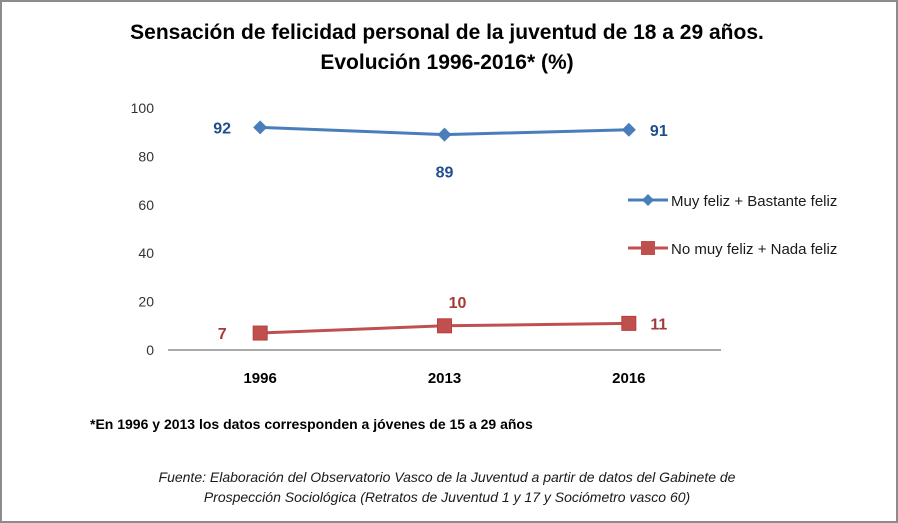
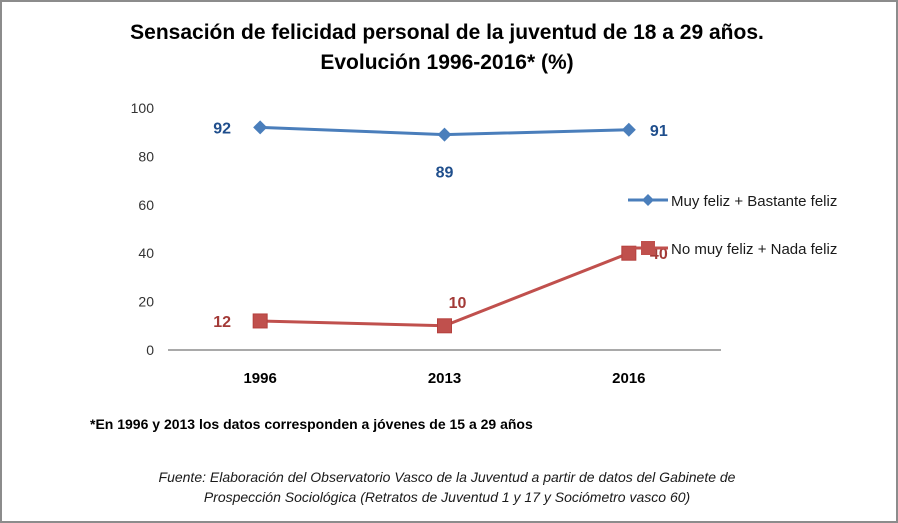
No muy feliz + Nada feliz/1996: 7 -> 12
No muy feliz + Nada feliz/2016: 11 -> 40
